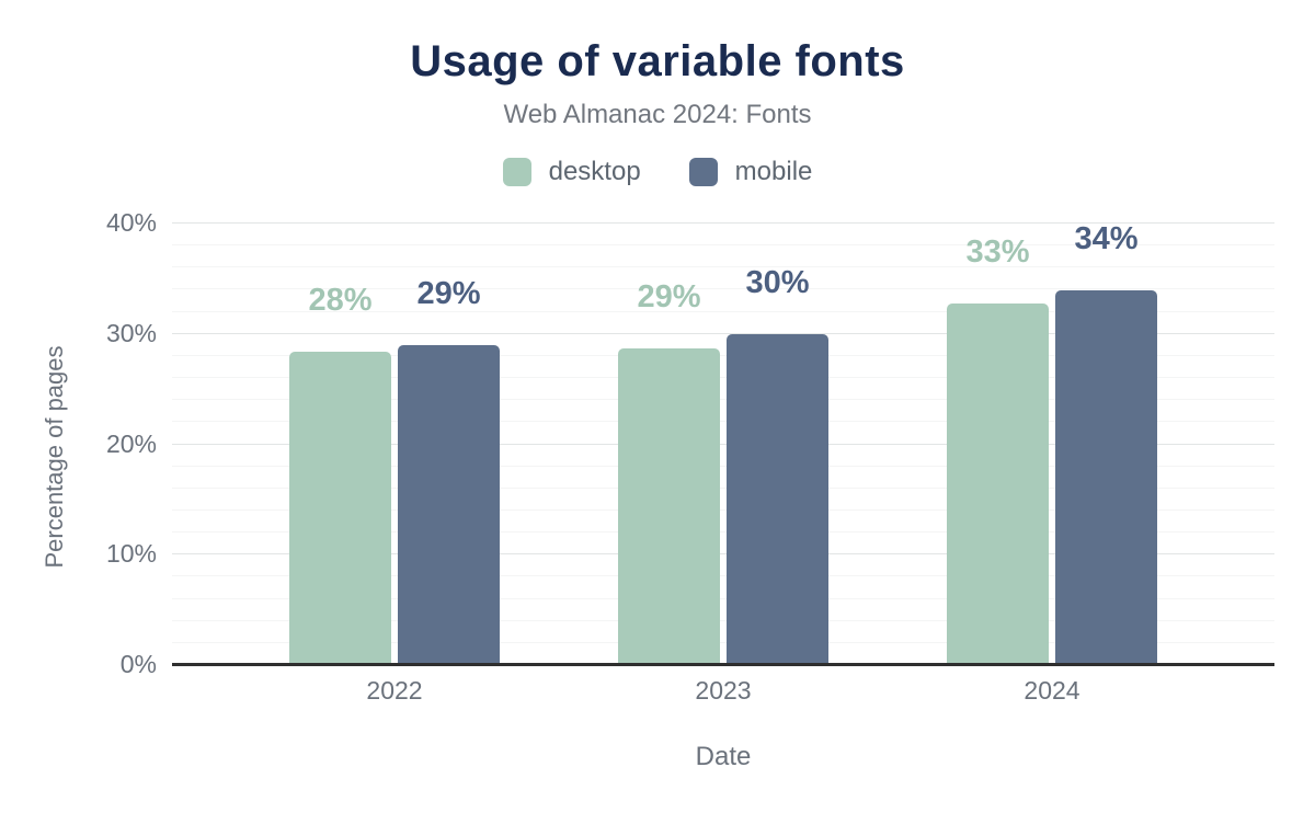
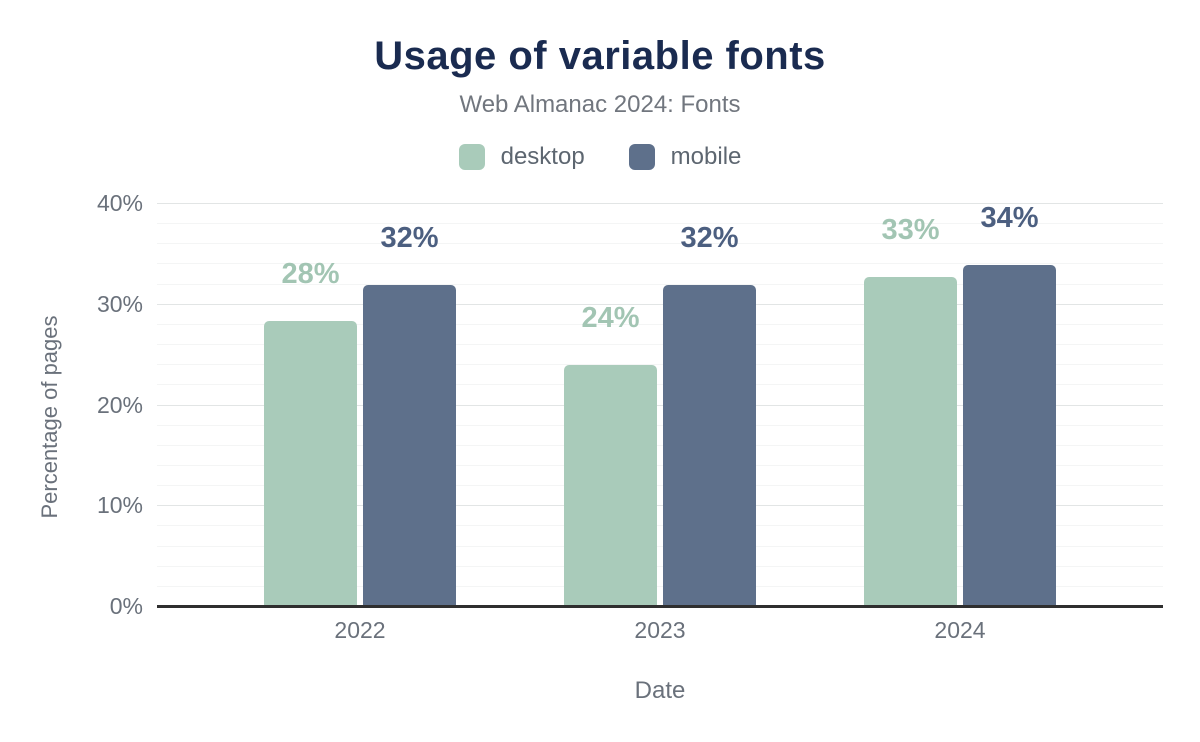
mobile/2022: 29% -> 32%
desktop/2023: 29% -> 24%
mobile/2023: 30% -> 32%
